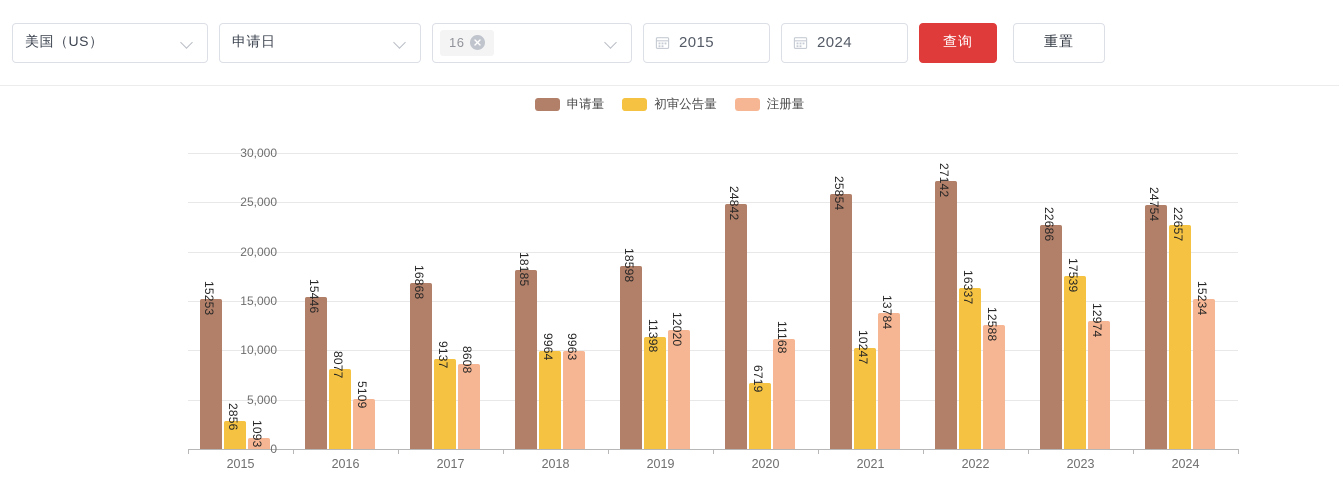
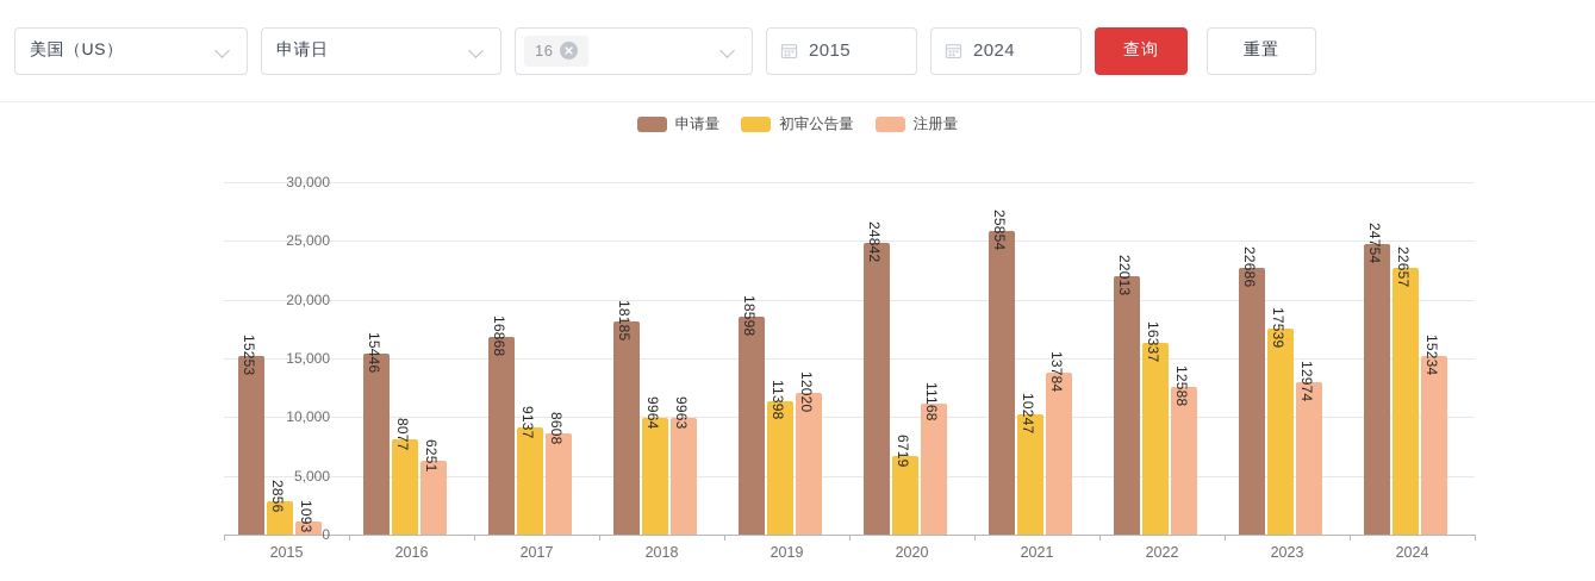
注册量/2016: 5109 -> 6251
申请量/2022: 27142 -> 22013
